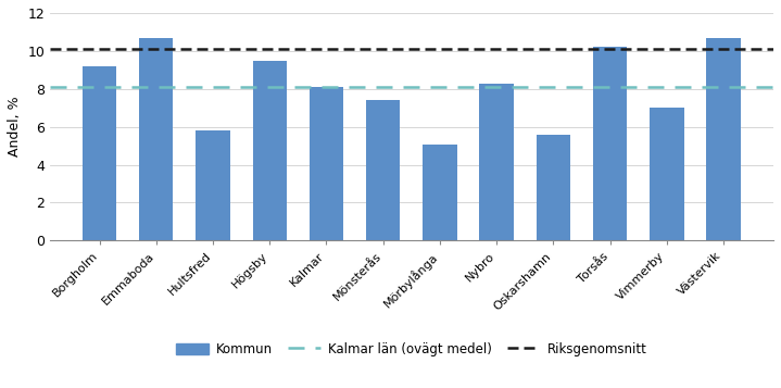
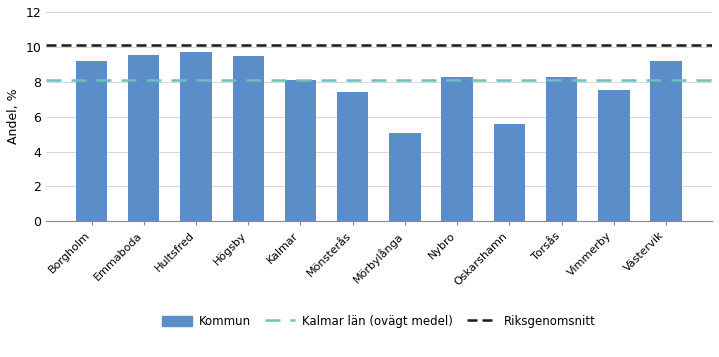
Emmaboda: 10.7 -> 9.6
Hultsfred: 5.8 -> 9.7
Torsås: 10.2 -> 8.3
Vimmerby: 7.0 -> 7.5
Västervik: 10.7 -> 9.2
